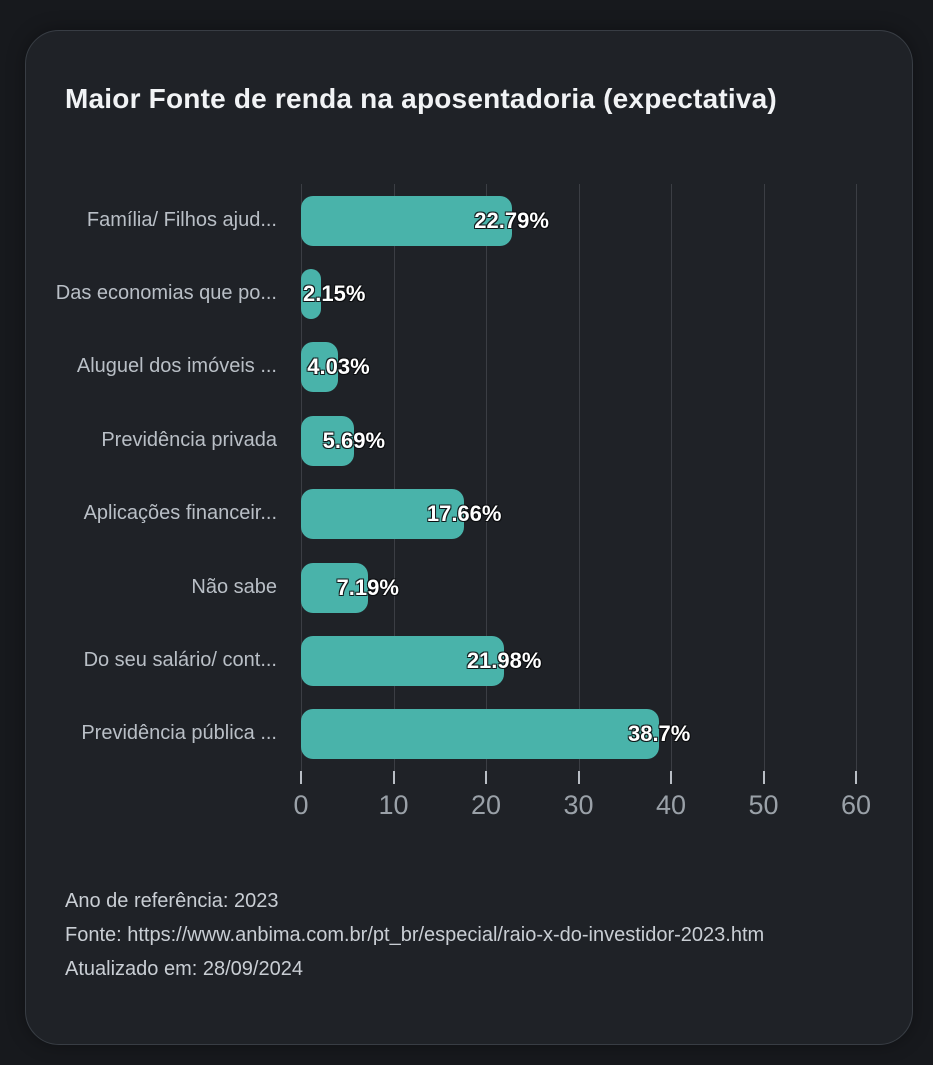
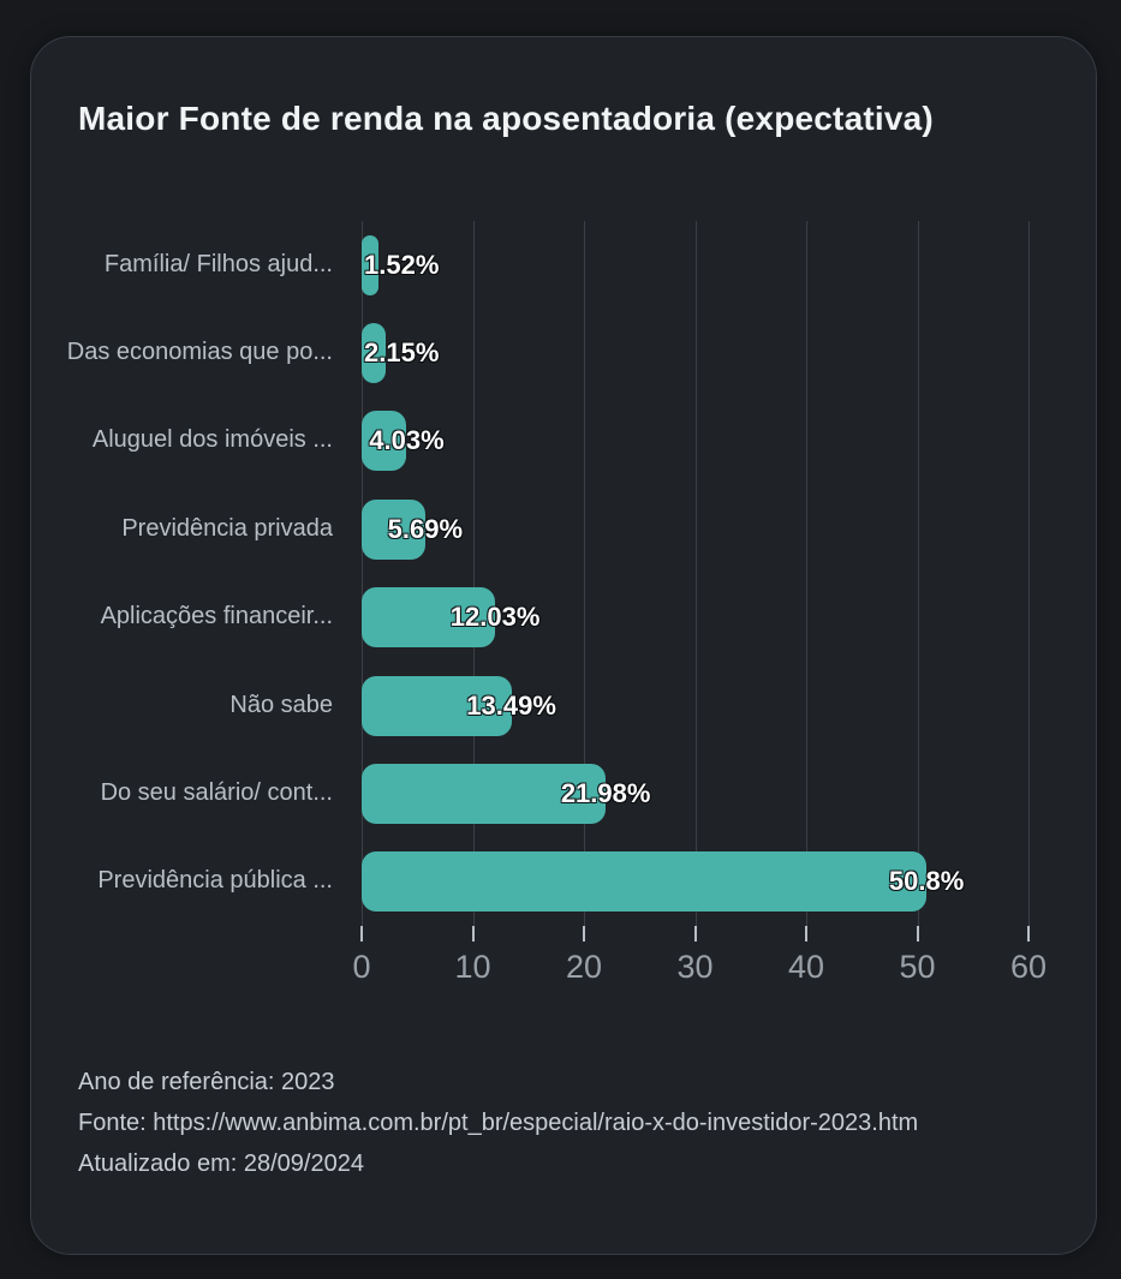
Família/ Filhos ajud...: 22.79% -> 1.52%
Aplicações financeir...: 17.66% -> 12.03%
Não sabe: 7.19% -> 13.49%
Previdência pública ...: 38.7% -> 50.8%
